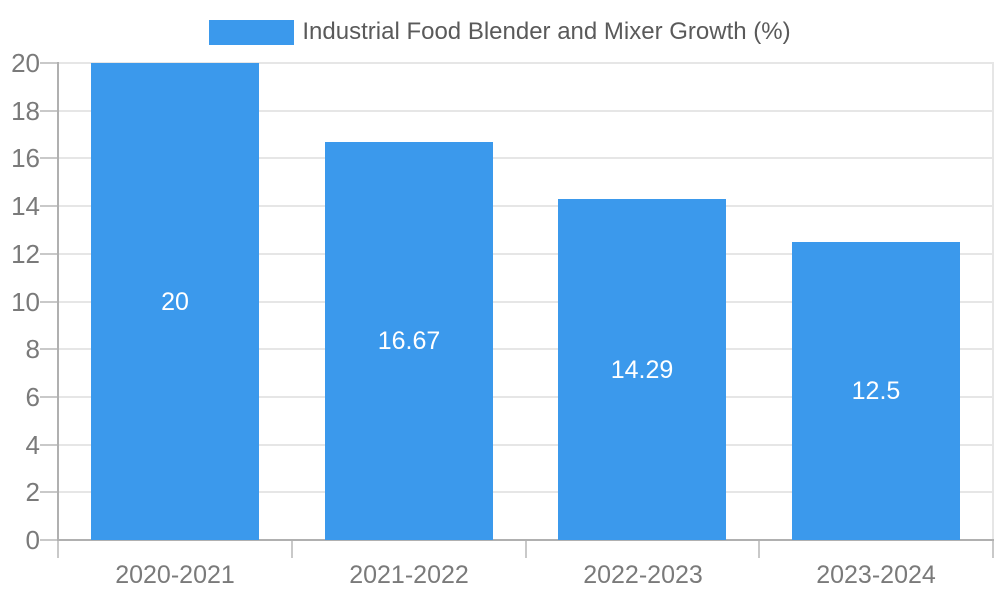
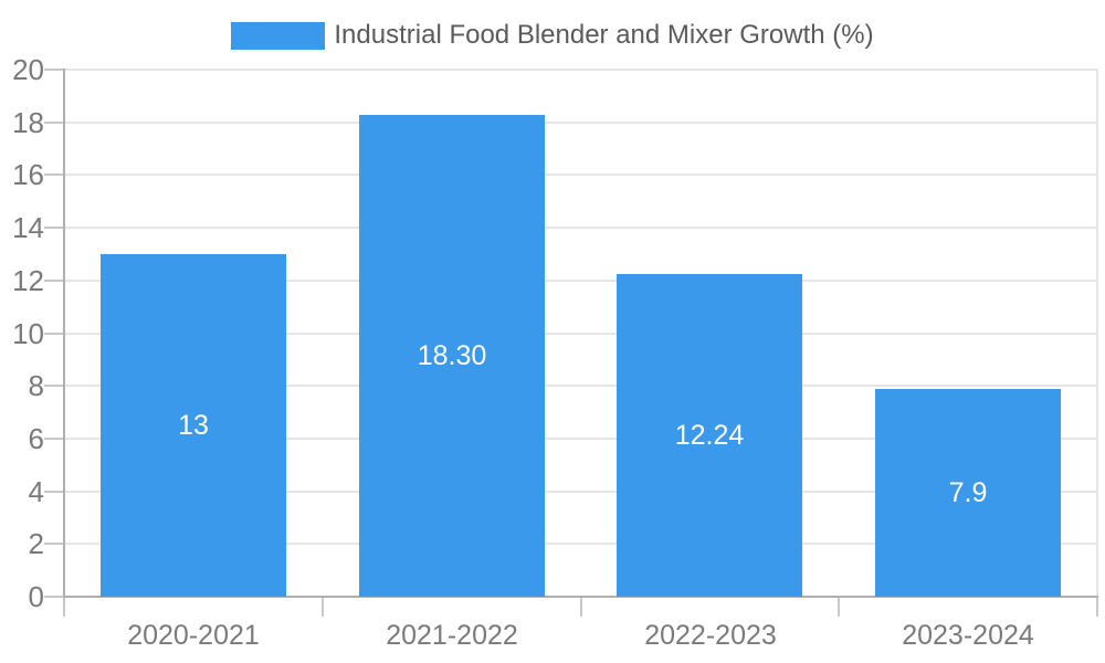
2020-2021: 20 -> 13
2021-2022: 16.67 -> 18.30
2022-2023: 14.29 -> 12.24
2023-2024: 12.5 -> 7.9
